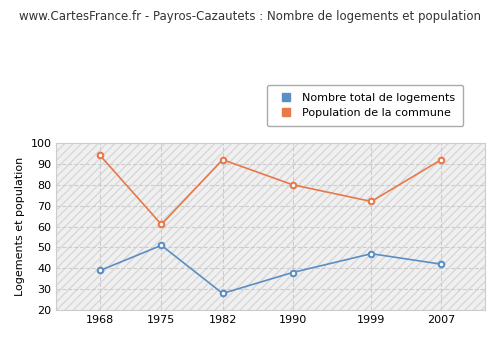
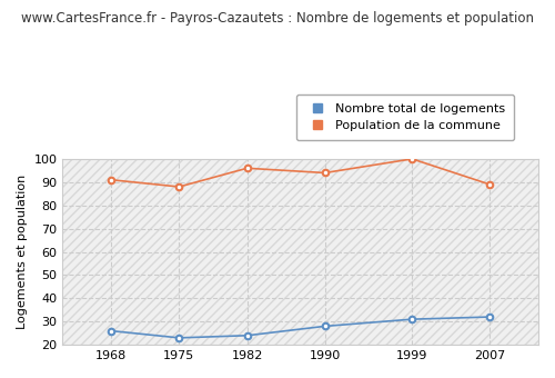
Nombre total de logements/1968: 39 -> 26
Population de la commune/1968: 94 -> 91
Nombre total de logements/1975: 51 -> 23
Population de la commune/1975: 61 -> 88
Nombre total de logements/1982: 28 -> 24
Population de la commune/1982: 92 -> 96
Nombre total de logements/1990: 38 -> 28
Population de la commune/1990: 80 -> 94
Nombre total de logements/1999: 47 -> 31
Population de la commune/1999: 72 -> 100
Nombre total de logements/2007: 42 -> 32
Population de la commune/2007: 92 -> 89
